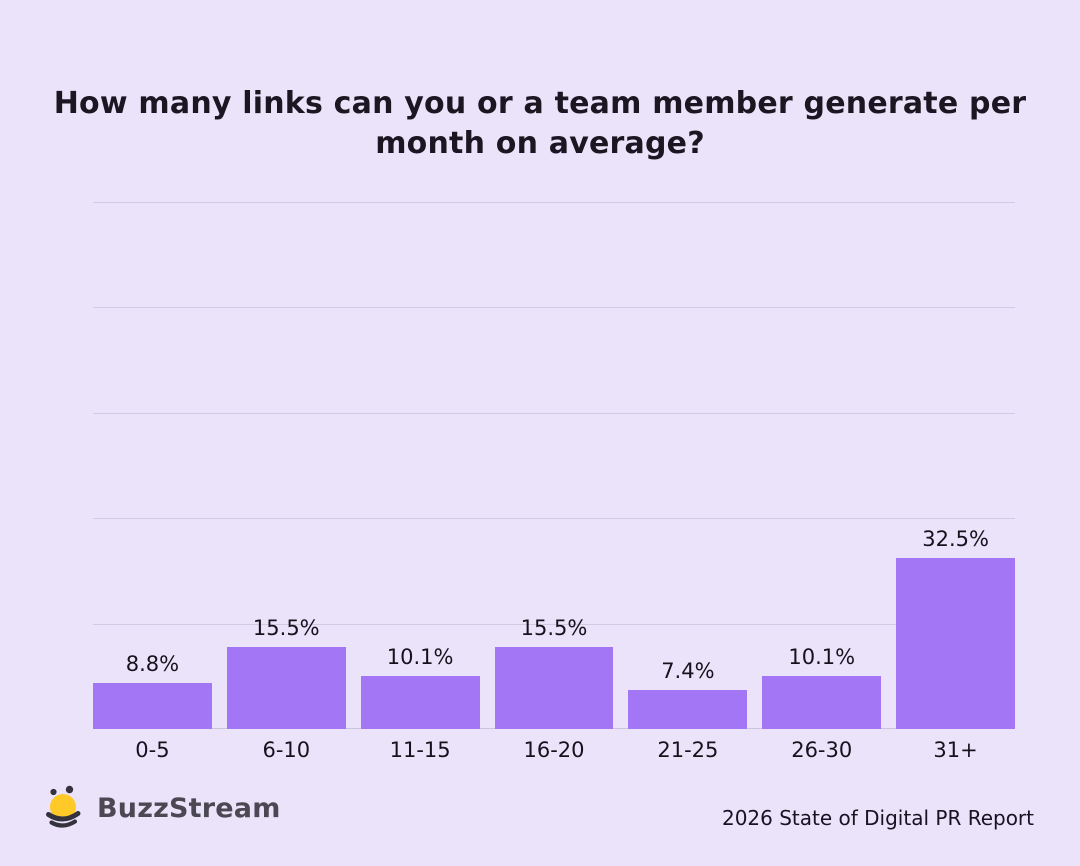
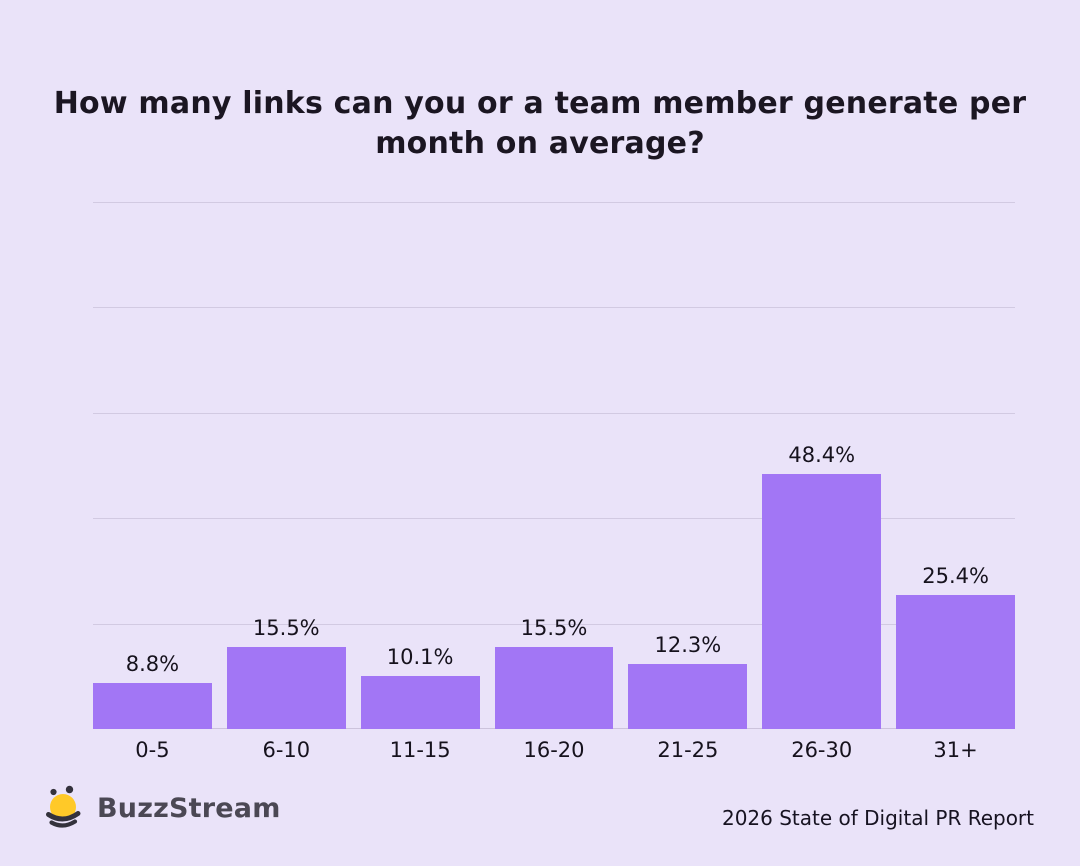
21-25: 7.4% -> 12.3%
26-30: 10.1% -> 48.4%
31+: 32.5% -> 25.4%
